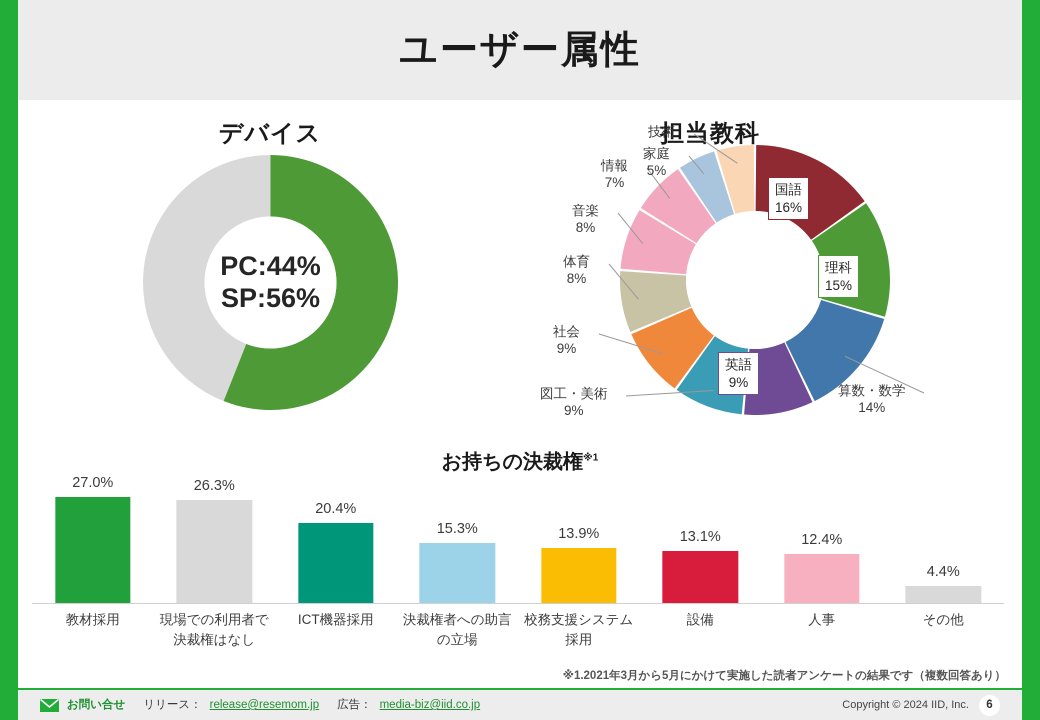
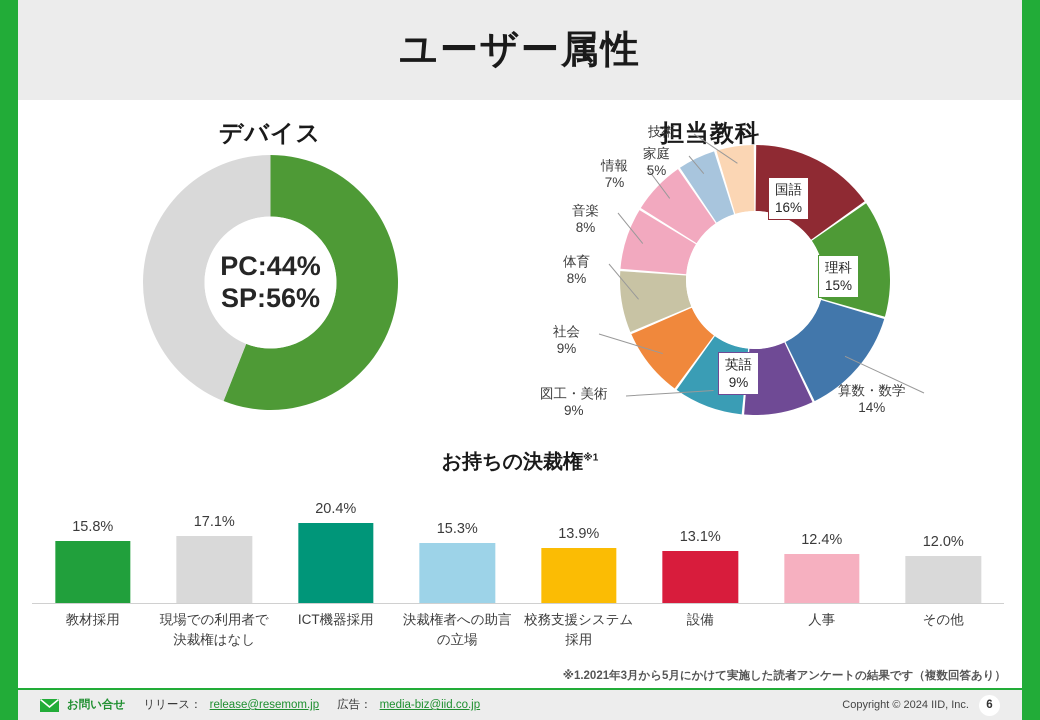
お持ちの決裁権/教材採用: 27.0% -> 15.8%
お持ちの決裁権/現場での利用者で 決裁権はなし: 26.3% -> 17.1%
お持ちの決裁権/その他: 4.4% -> 12.0%
